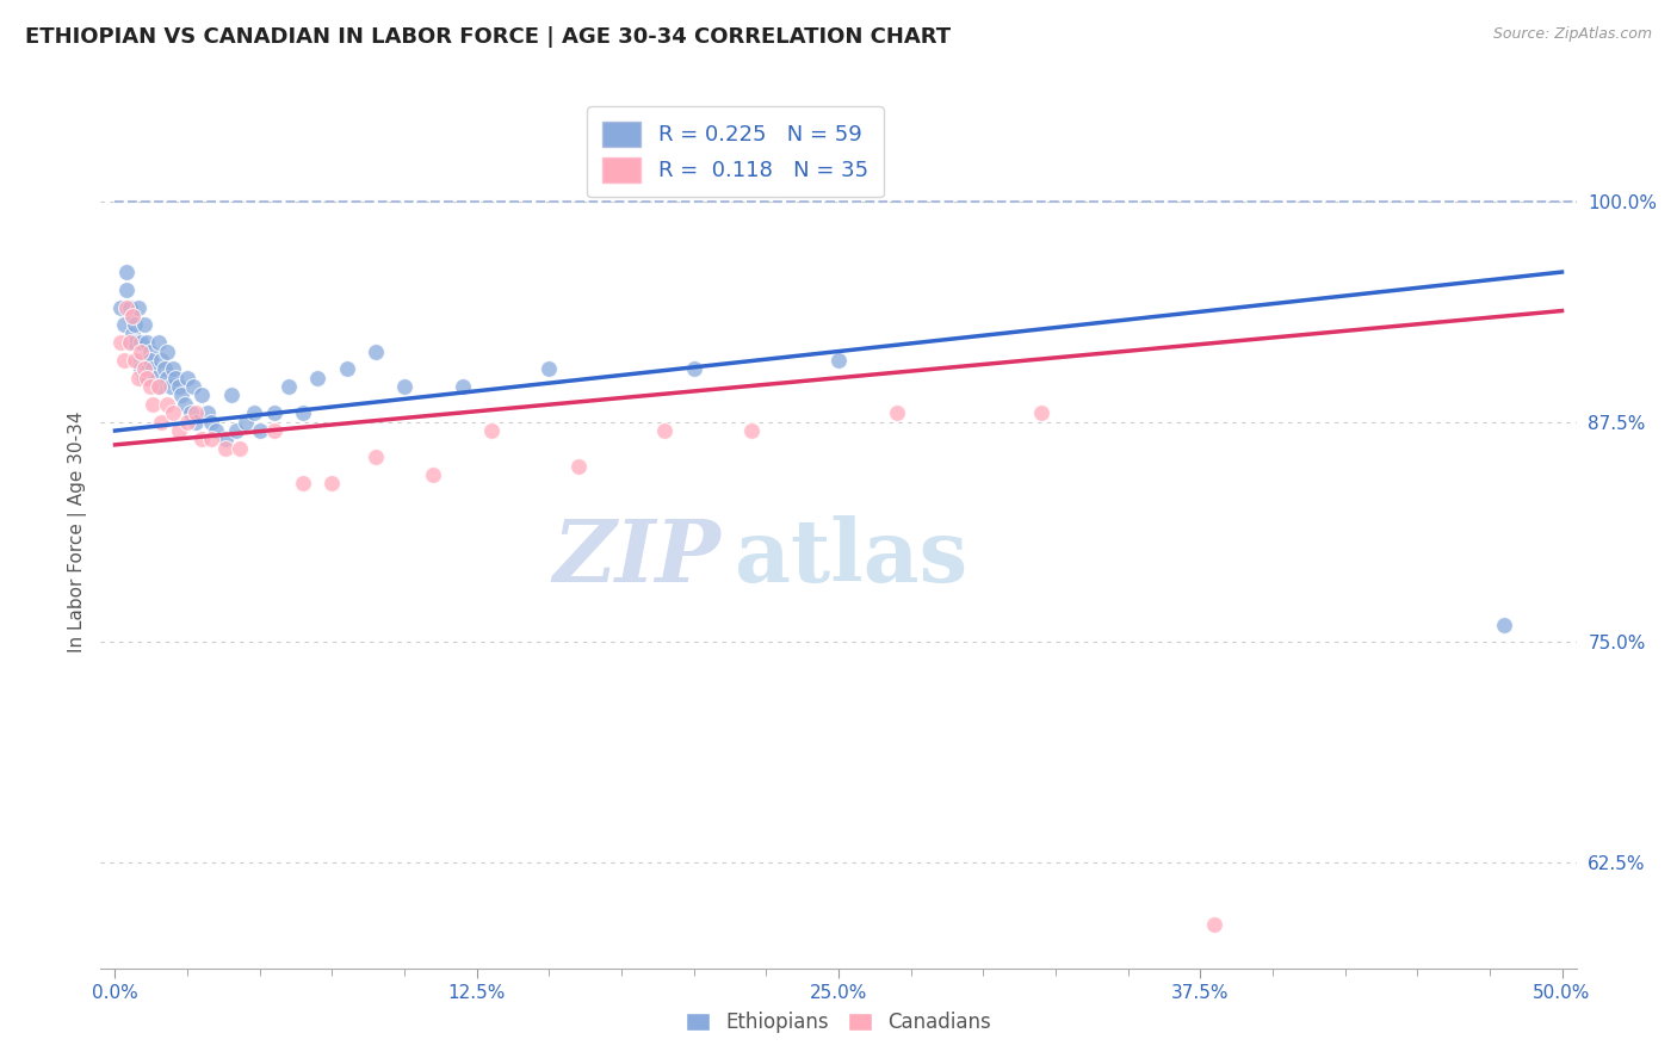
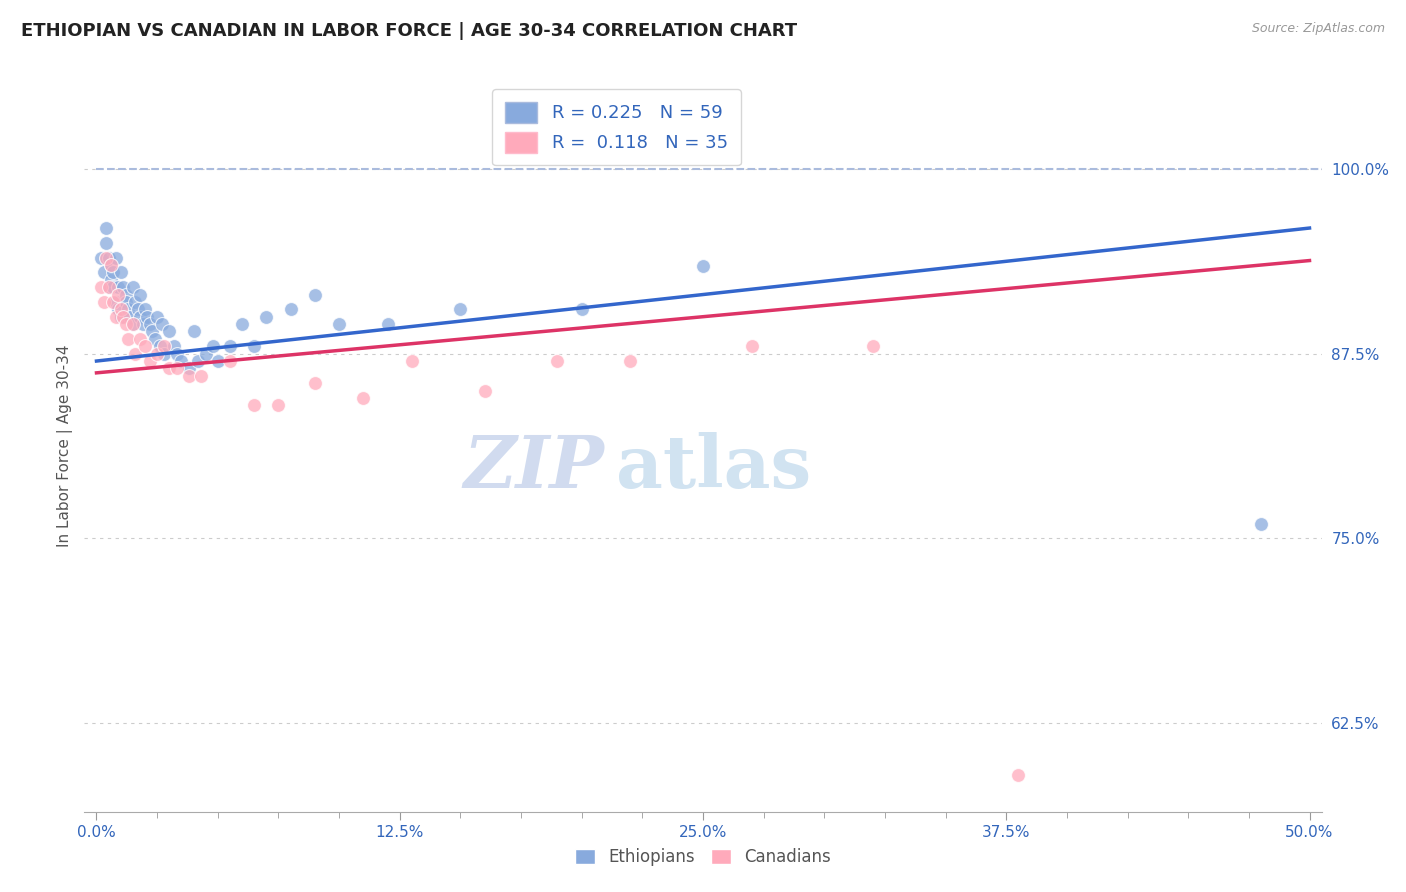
Ethiopians/25.0%: 91.0% -> 93.4%
